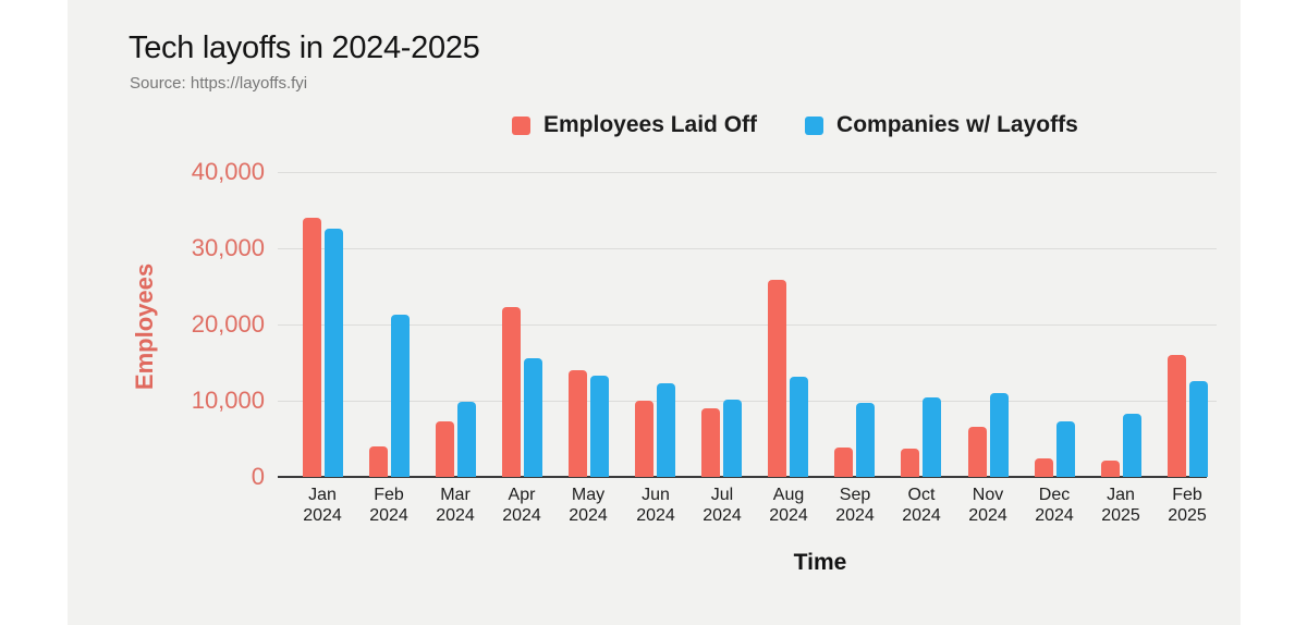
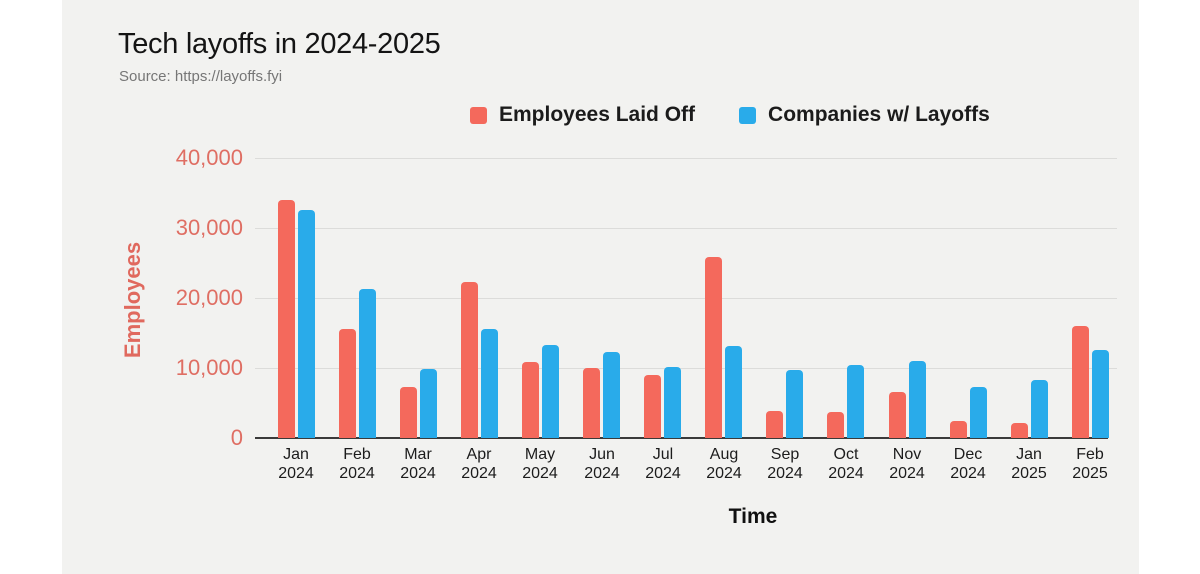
Employees Laid Off/Feb 2024: 4000 -> 16000
Employees Laid Off/May 2024: 14000 -> 11000
